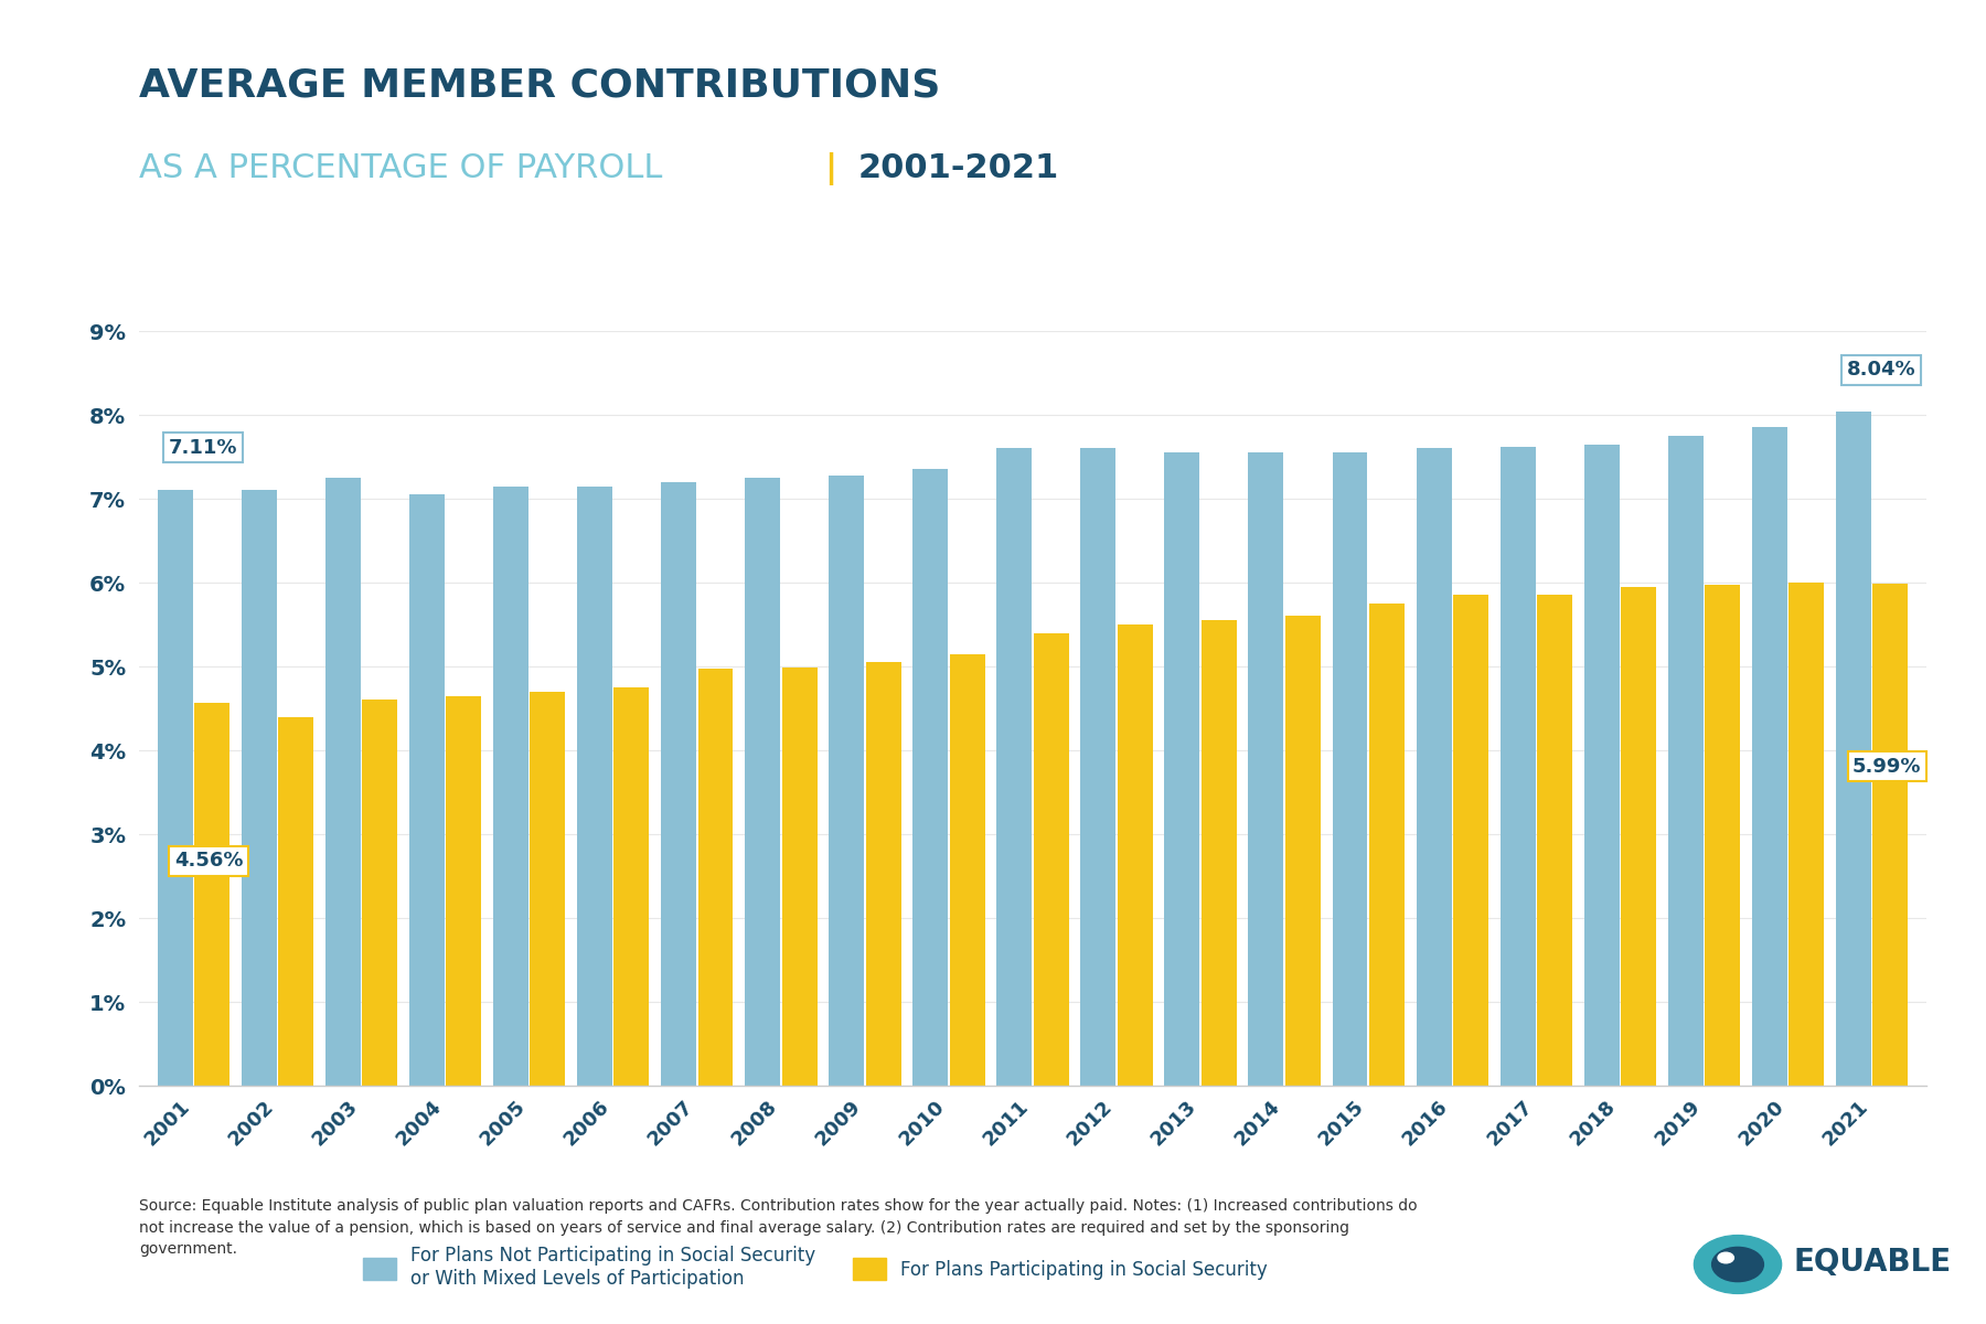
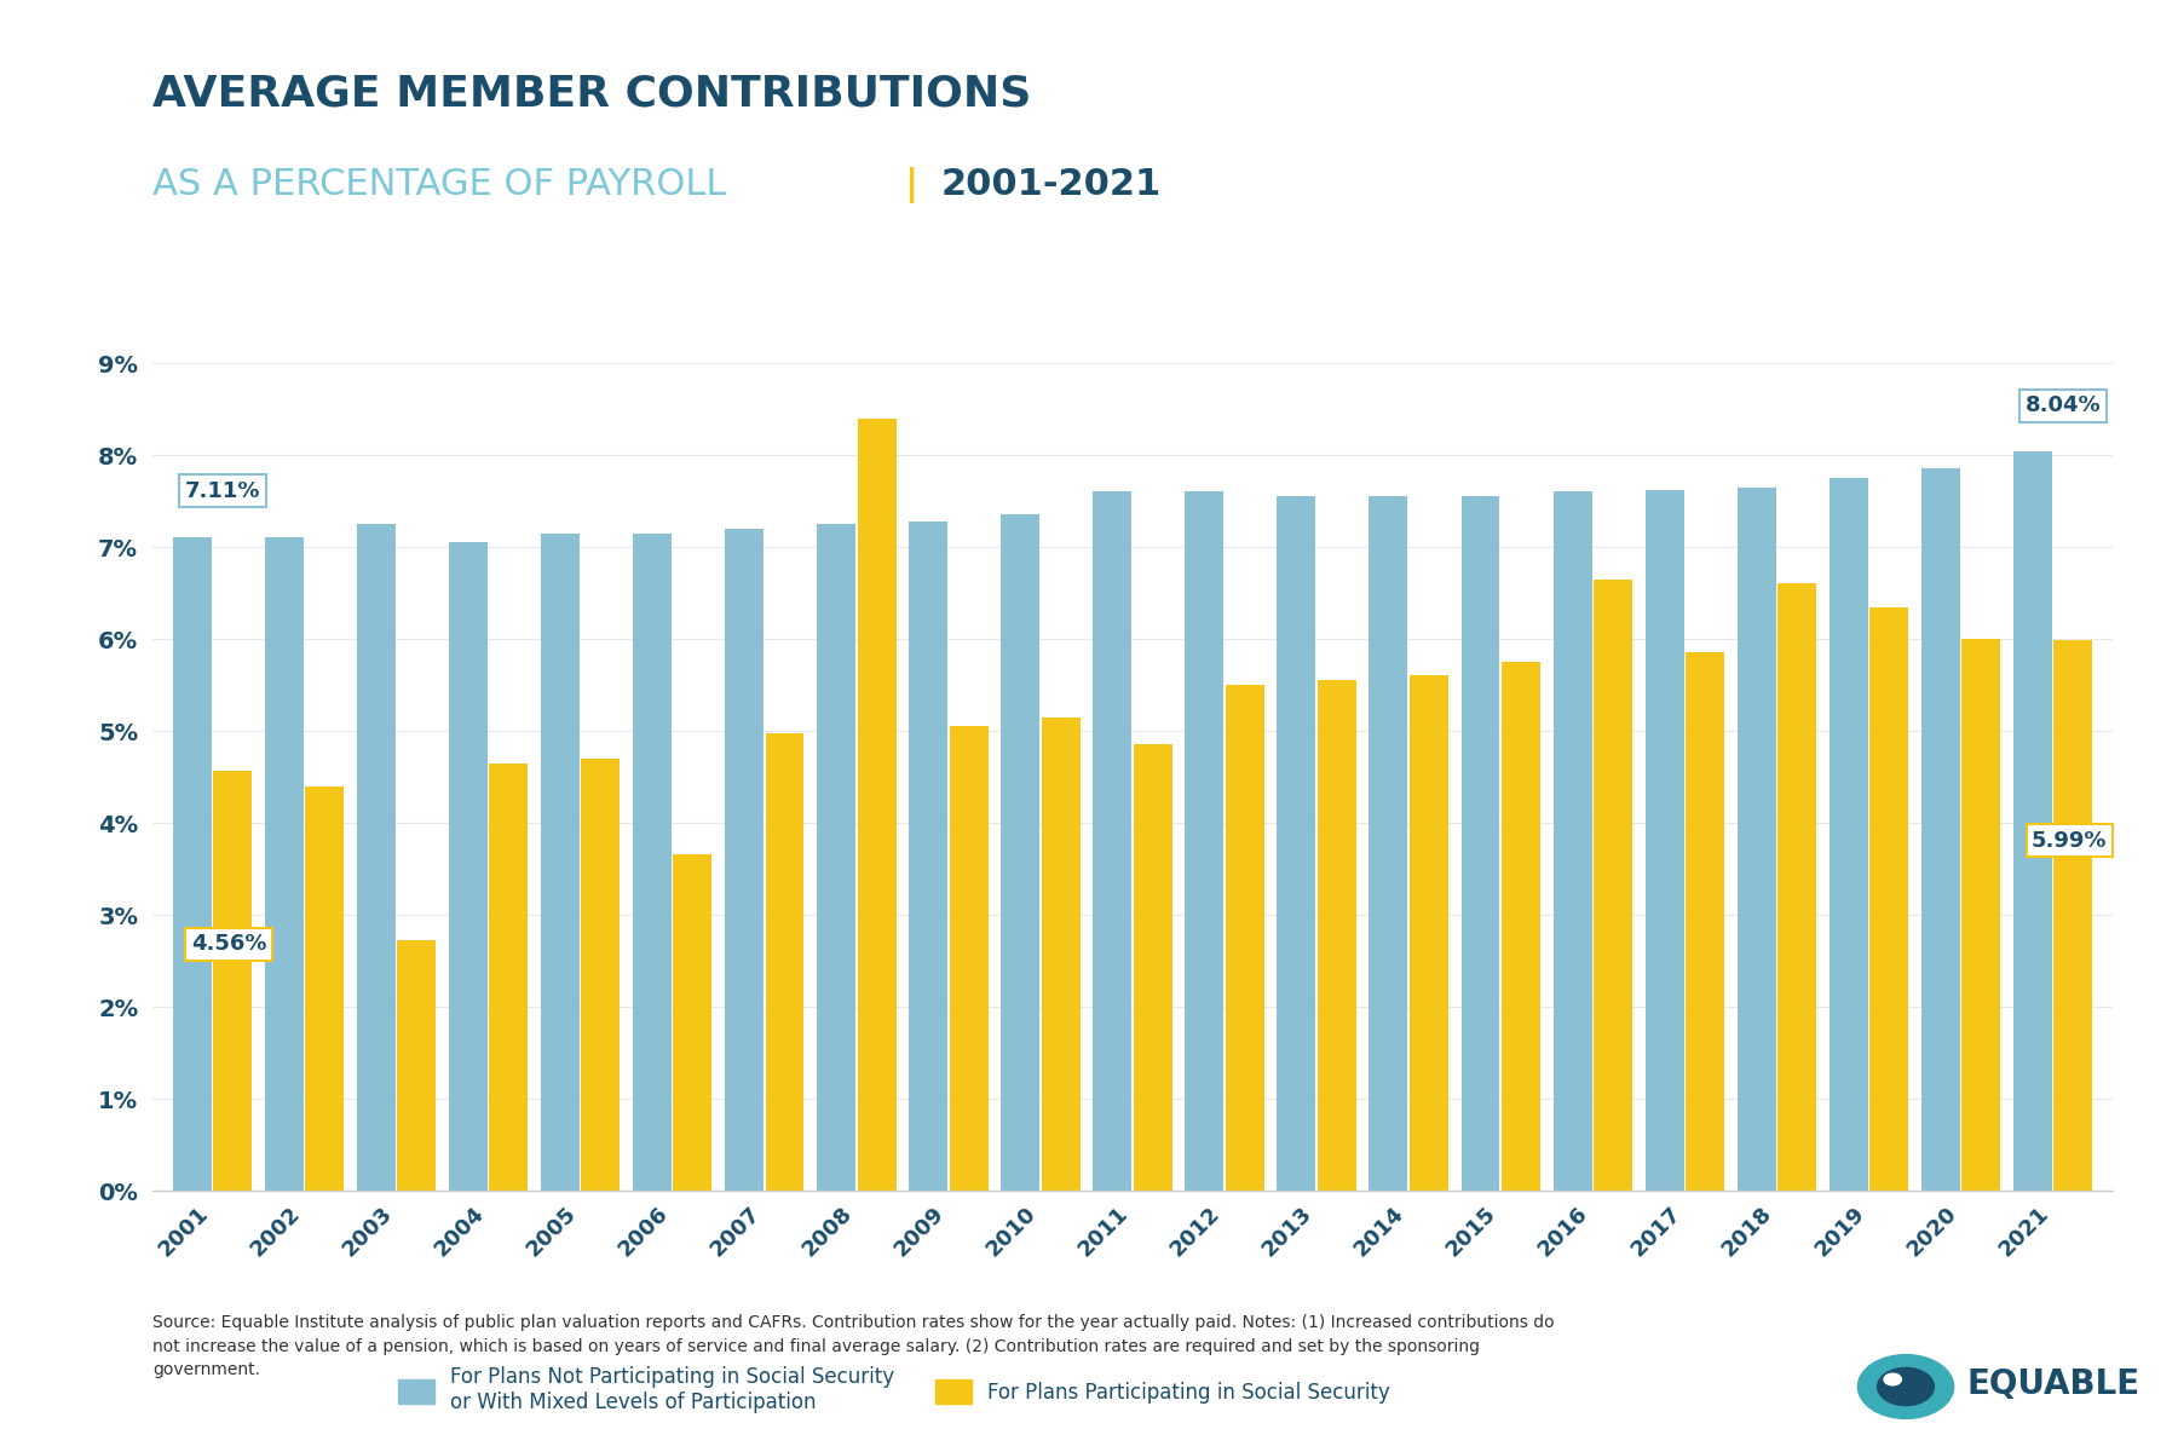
For Plans Participating in Social Security/2003: 4.60% -> 2.72%
For Plans Participating in Social Security/2006: 4.75% -> 3.66%
For Plans Participating in Social Security/2008: 4.99% -> 8.40%
For Plans Participating in Social Security/2011: 5.40% -> 4.86%
For Plans Participating in Social Security/2016: 5.85% -> 6.64%
For Plans Participating in Social Security/2018: 5.95% -> 6.60%
For Plans Participating in Social Security/2019: 5.97% -> 6.34%
